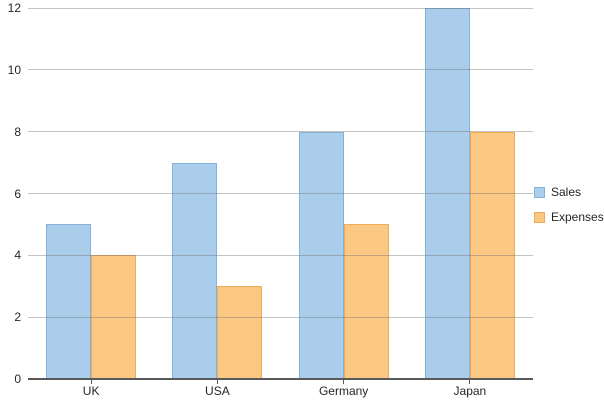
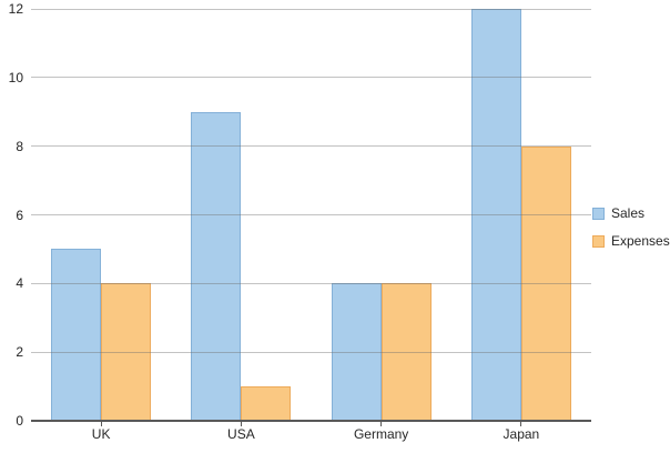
Sales/USA: 7 -> 9
Expenses/USA: 3 -> 1
Sales/Germany: 8 -> 4
Expenses/Germany: 5 -> 4
